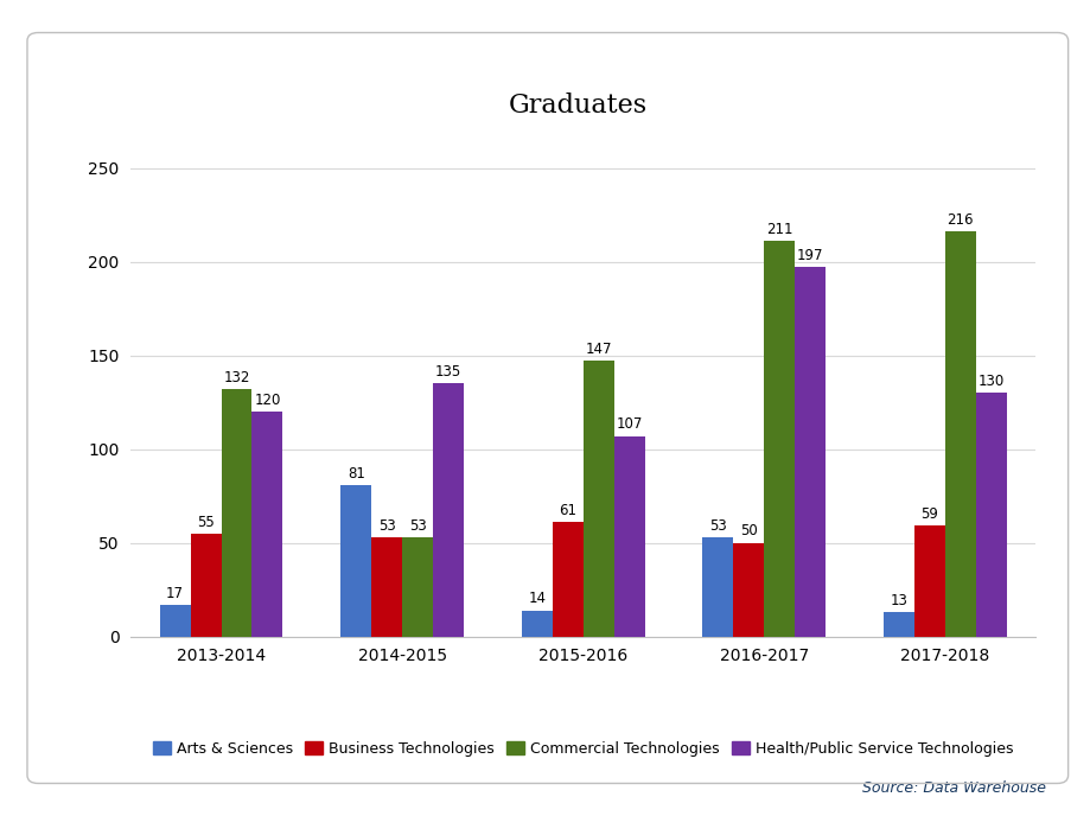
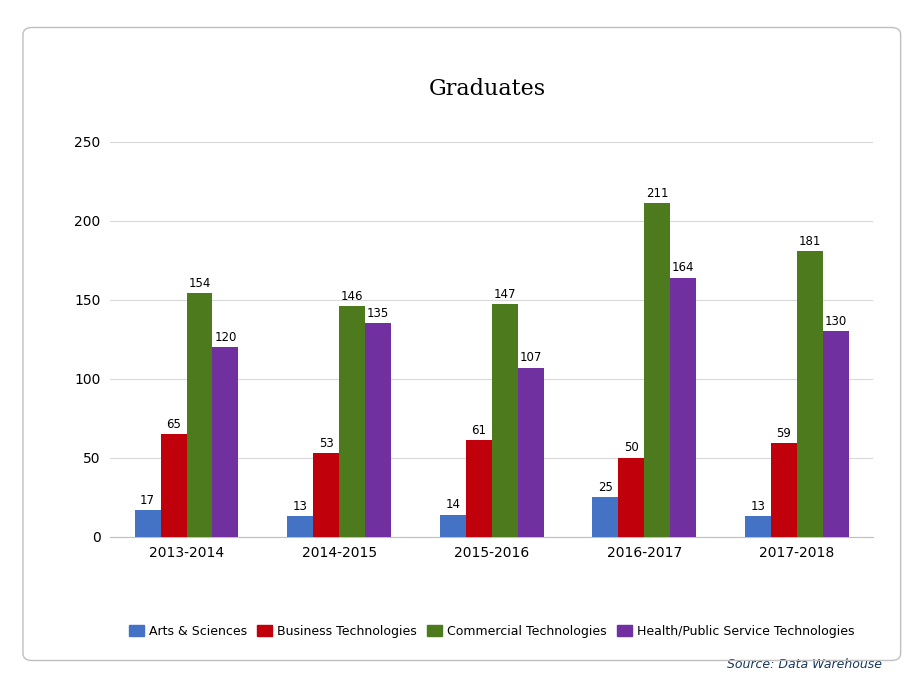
Business Technologies/2013-2014: 55 -> 65
Commercial Technologies/2013-2014: 132 -> 154
Arts & Sciences/2014-2015: 81 -> 13
Commercial Technologies/2014-2015: 53 -> 146
Arts & Sciences/2016-2017: 53 -> 25
Health/Public Service Technologies/2016-2017: 197 -> 164
Commercial Technologies/2017-2018: 216 -> 181
